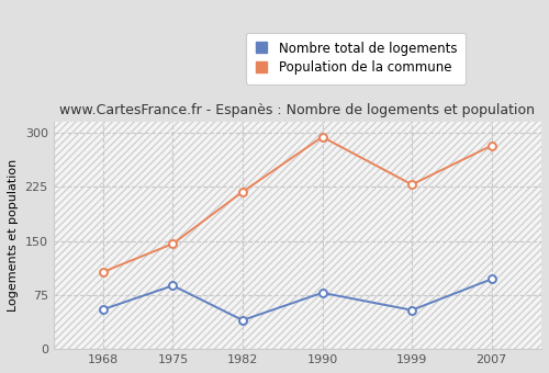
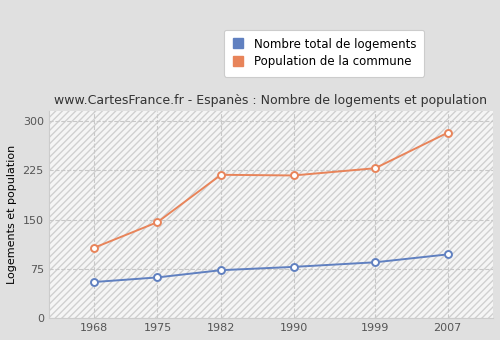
Nombre total de logements/1975: 88 -> 62
Nombre total de logements/1982: 40 -> 73
Population de la commune/1990: 294 -> 217
Nombre total de logements/1999: 54 -> 85
